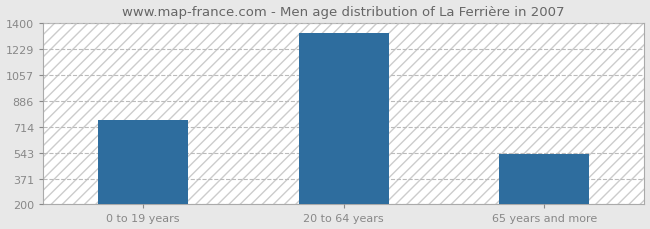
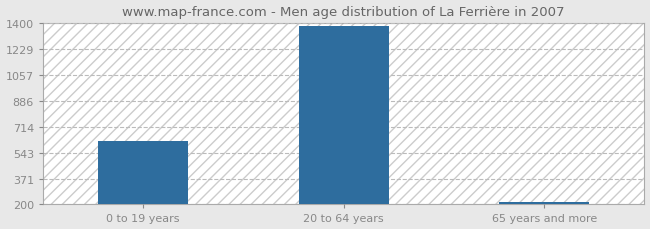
0 to 19 years: 760 -> 620
20 to 64 years: 1330 -> 1380
65 years and more: 530 -> 220
